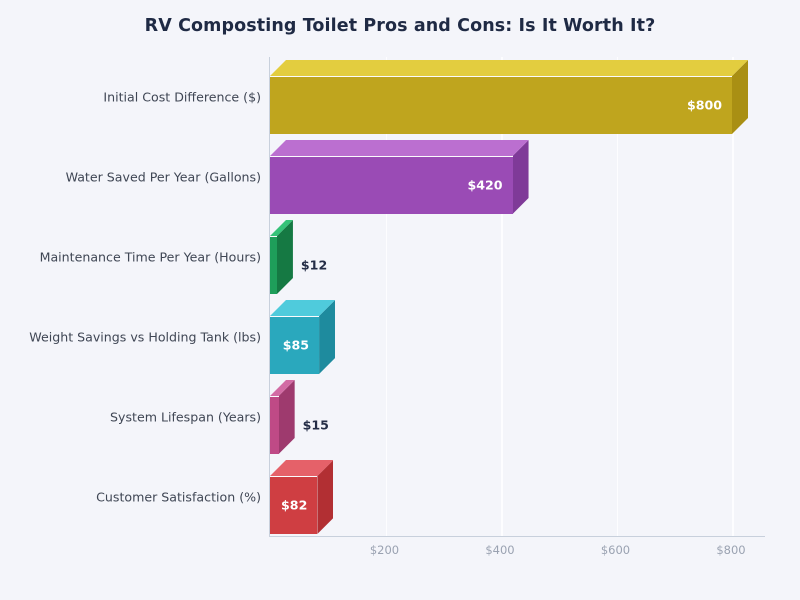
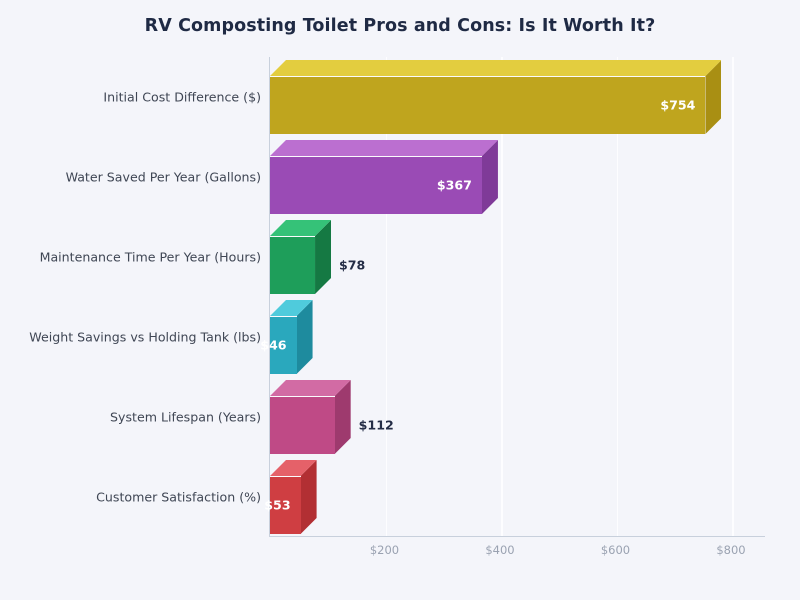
Initial Cost Difference ($): $800 -> $754
Water Saved Per Year (Gallons): $420 -> $367
Maintenance Time Per Year (Hours): $12 -> $78
Weight Savings vs Holding Tank (lbs): $85 -> $46
System Lifespan (Years): $15 -> $112
Customer Satisfaction (%): $82 -> $53
